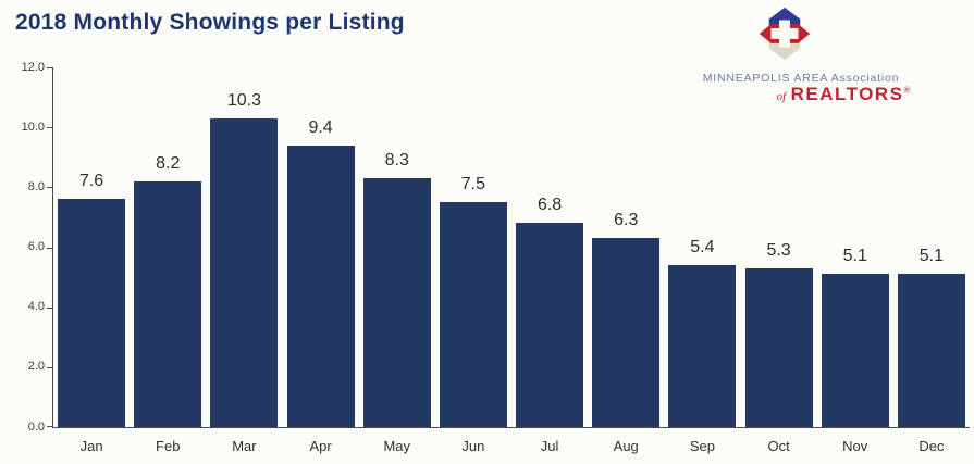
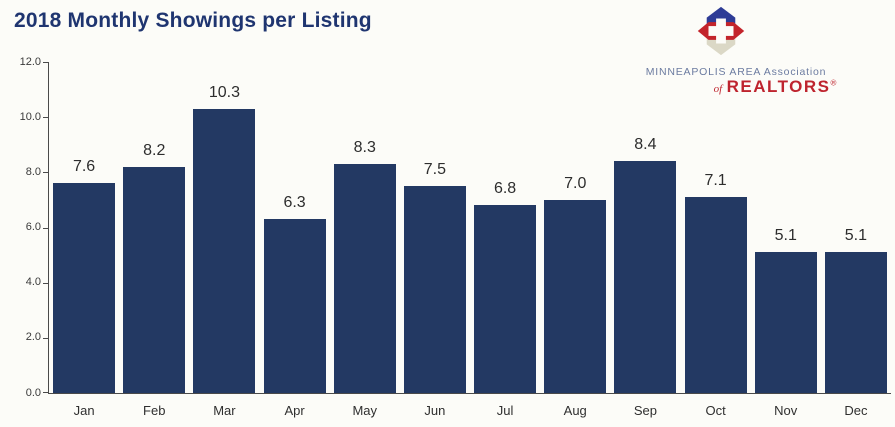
Apr: 9.4 -> 6.3
Aug: 6.3 -> 7.0
Sep: 5.4 -> 8.4
Oct: 5.3 -> 7.1
